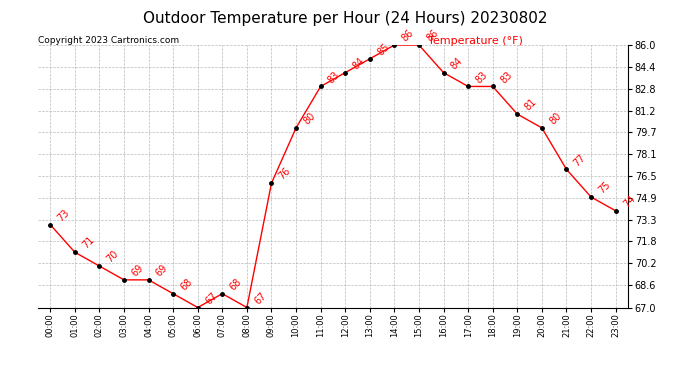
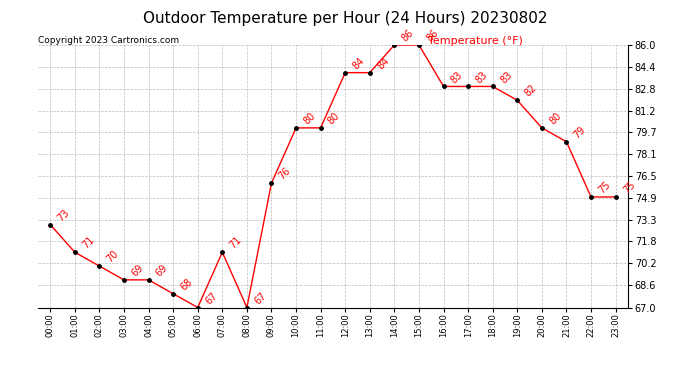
07:00: 68 -> 71
11:00: 83 -> 80
13:00: 85 -> 84
16:00: 84 -> 83
19:00: 81 -> 82
21:00: 77 -> 79
23:00: 74 -> 75
